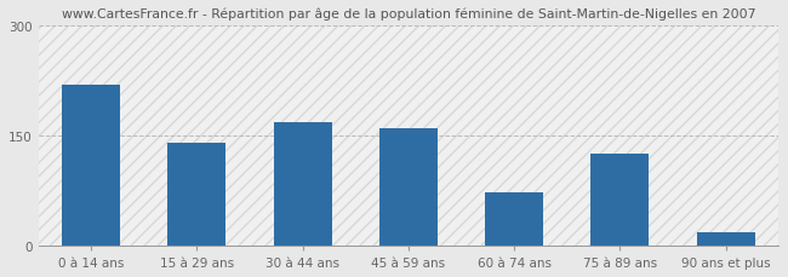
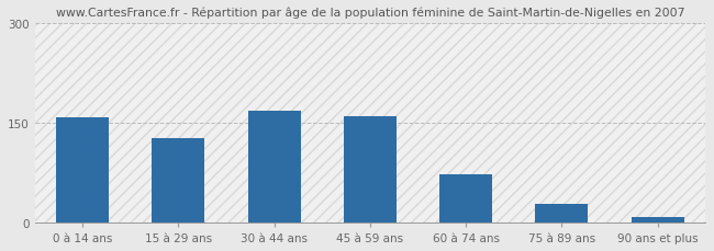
0 à 14 ans: 220 -> 158
15 à 29 ans: 140 -> 128
75 à 89 ans: 126 -> 28
90 ans et plus: 18 -> 8
